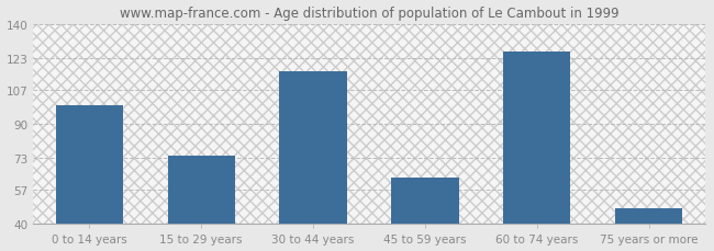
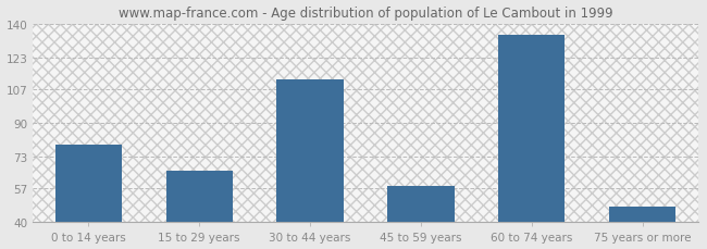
0 to 14 years: 99 -> 79
15 to 29 years: 74 -> 66
30 to 44 years: 116 -> 112
45 to 59 years: 63 -> 58
60 to 74 years: 126 -> 134
